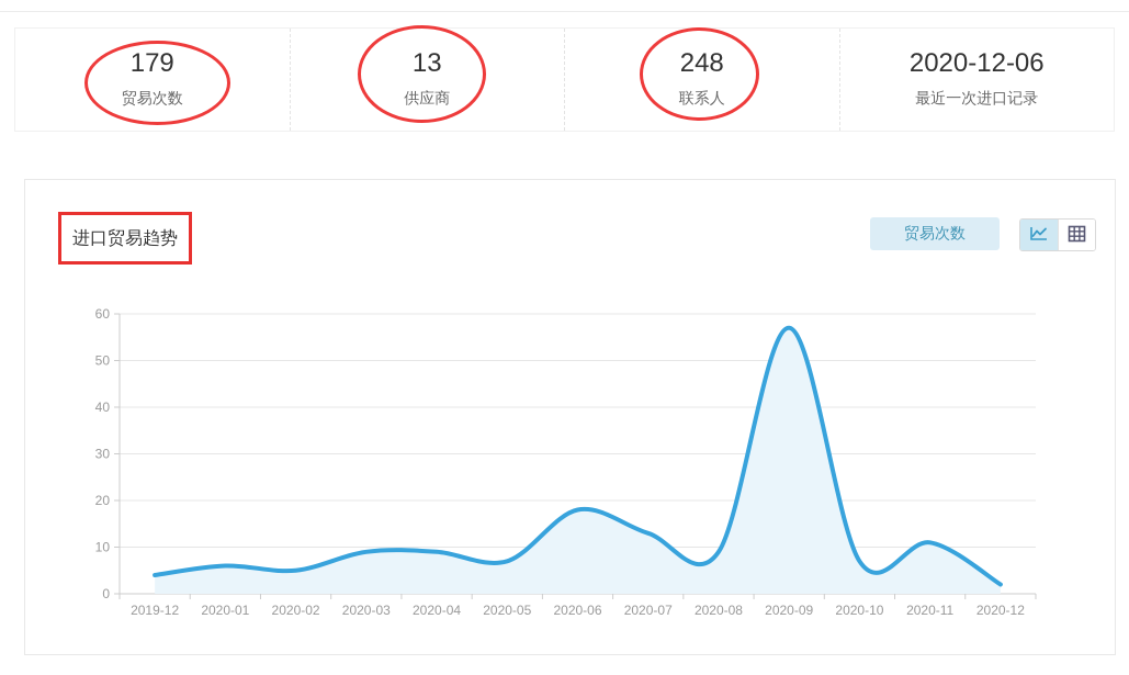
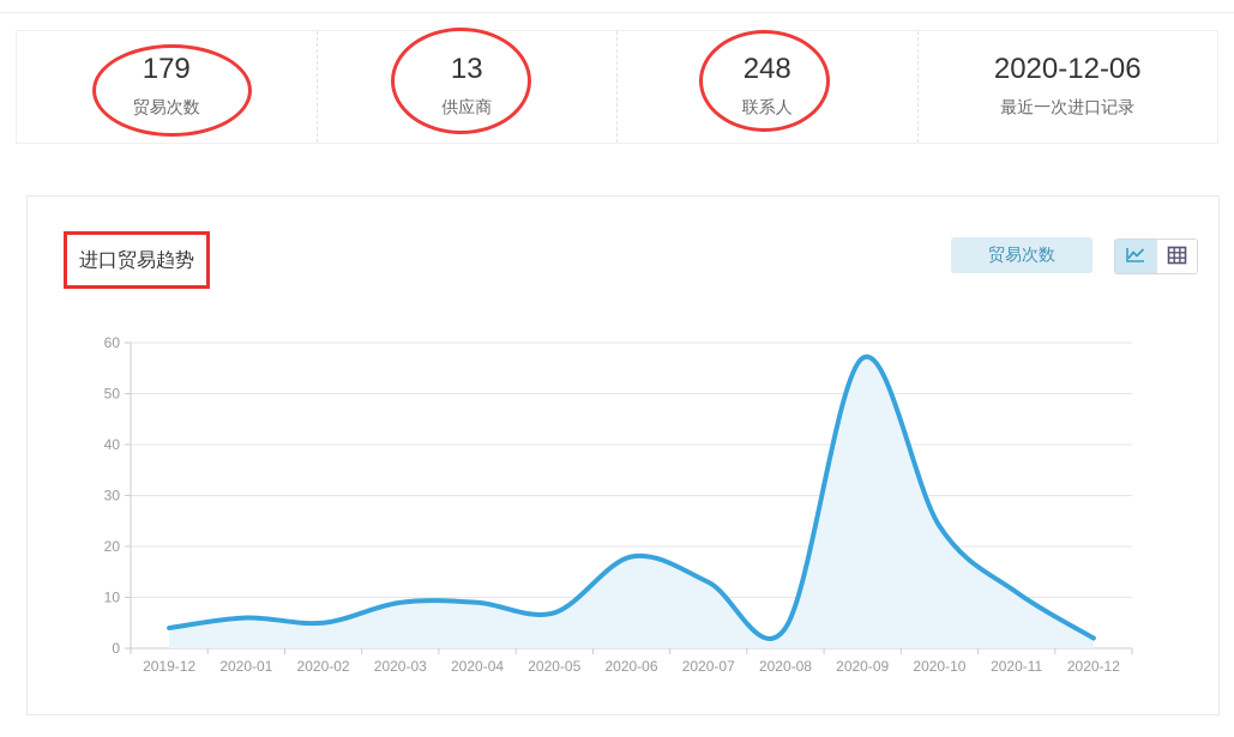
2020-08: 9 -> 4
2020-10: 7 -> 24
